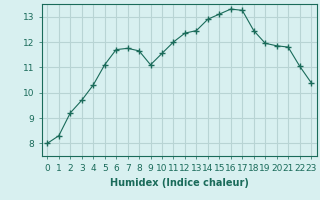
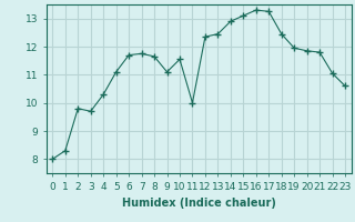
2: 9.20 -> 9.80
11: 12.00 -> 10.00
23: 10.40 -> 10.60
